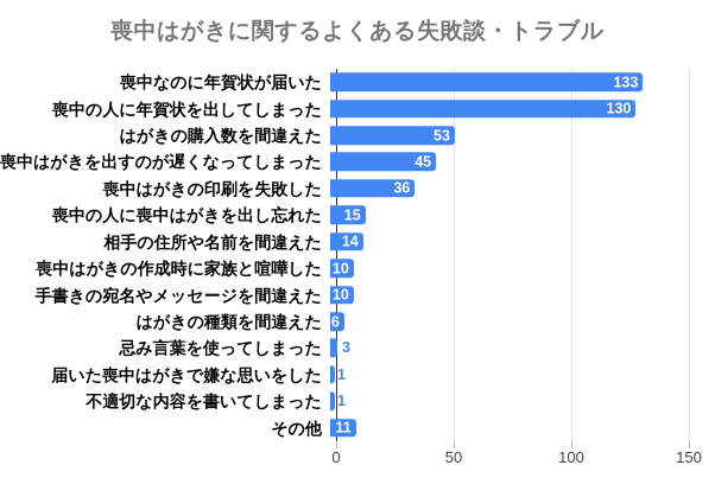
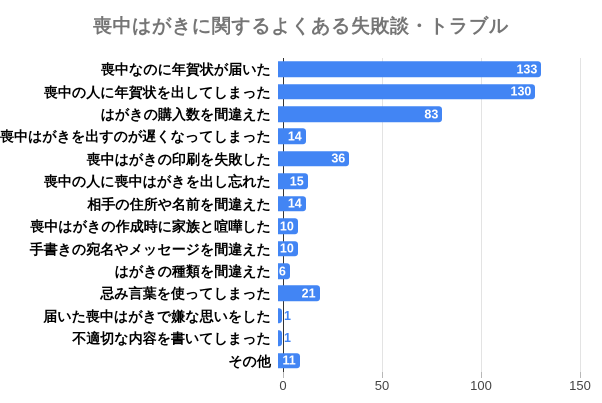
はがきの購入数を間違えた: 53 -> 83
喪中はがきを出すのが遅くなってしまった: 45 -> 14
忌み言葉を使ってしまった: 3 -> 21
